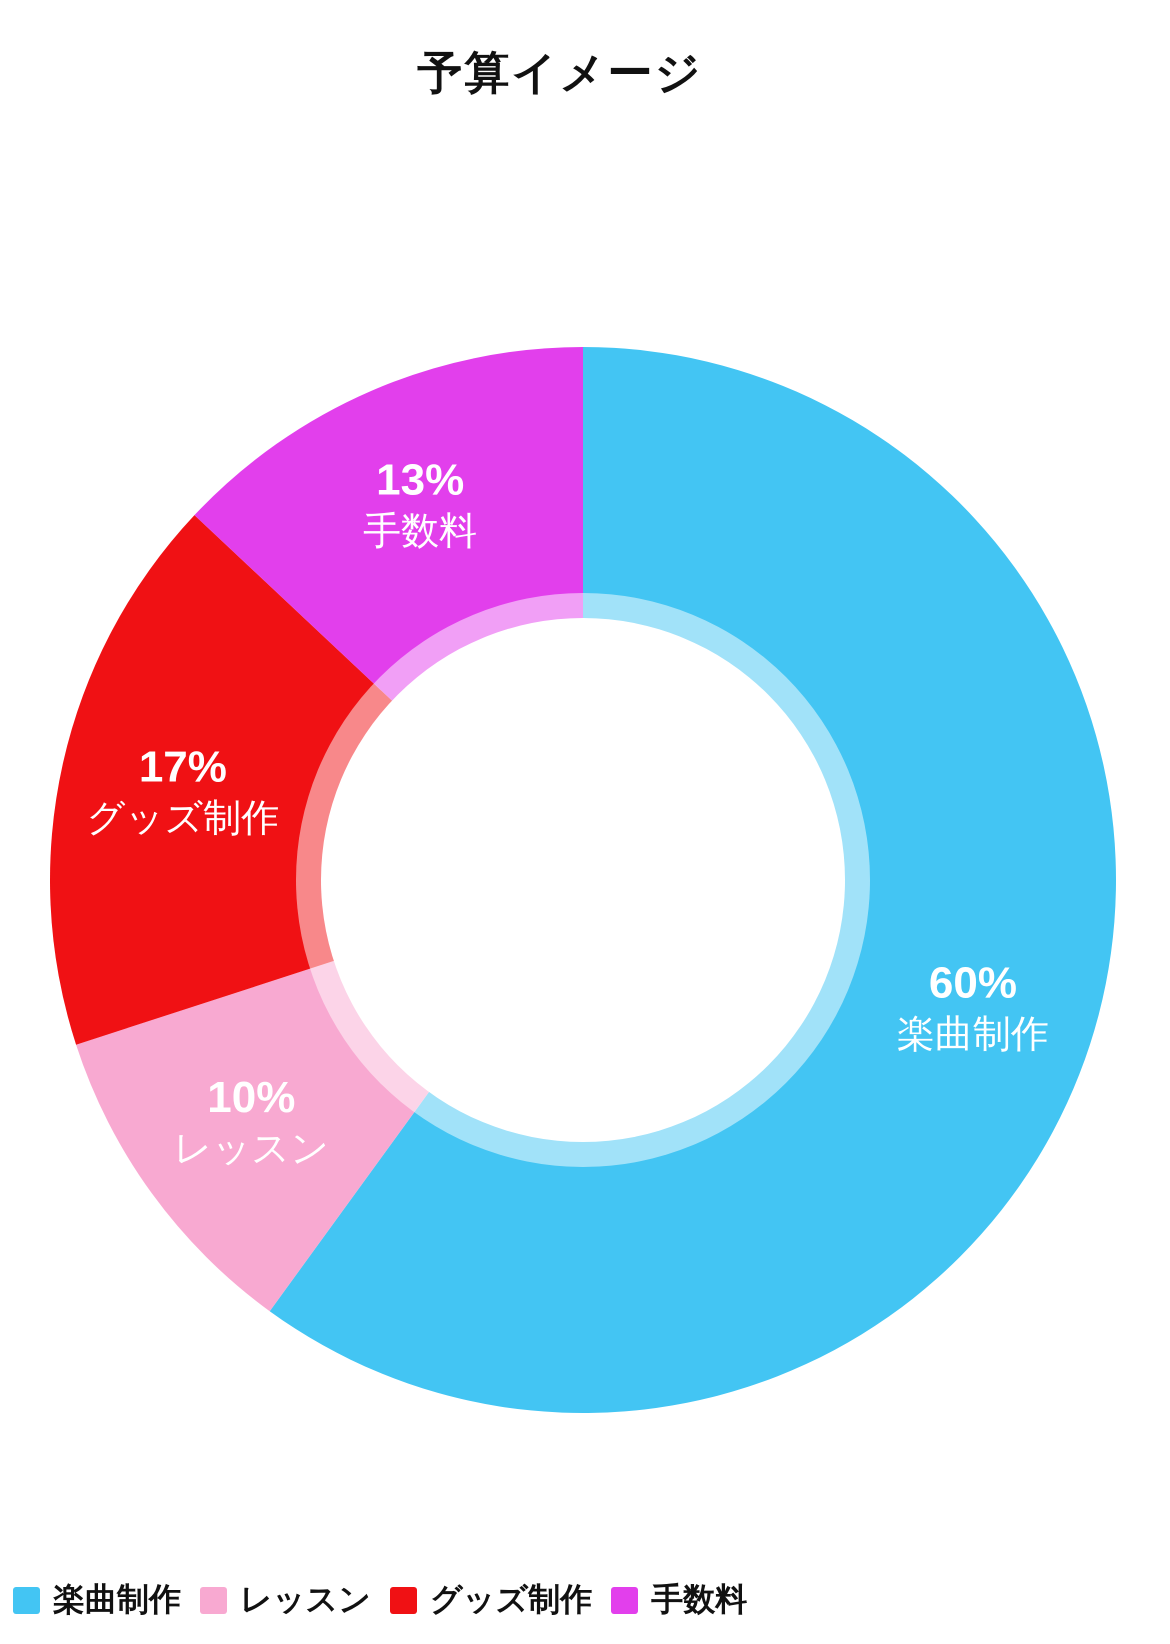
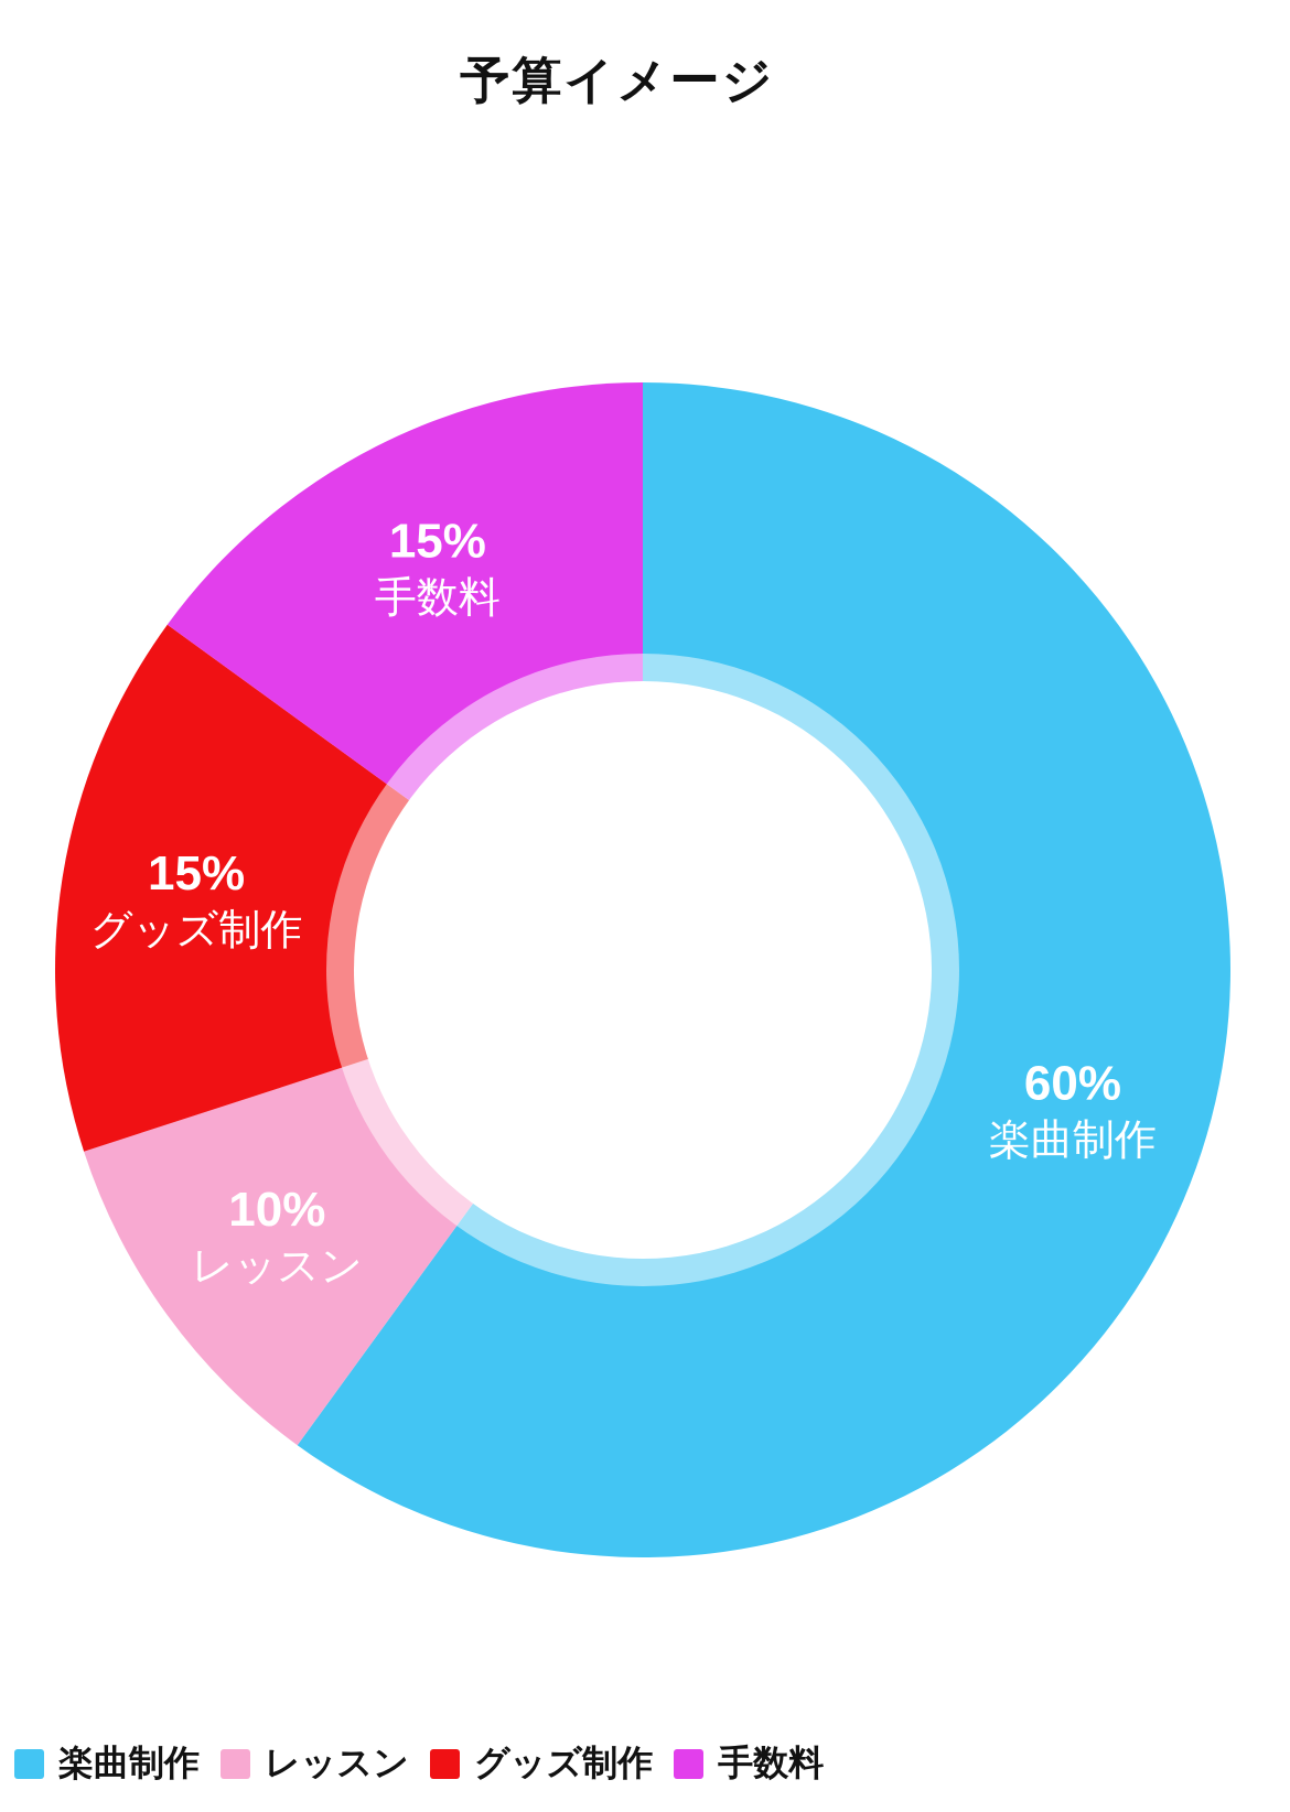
グッズ制作: 17% -> 15%
手数料: 13% -> 15%
